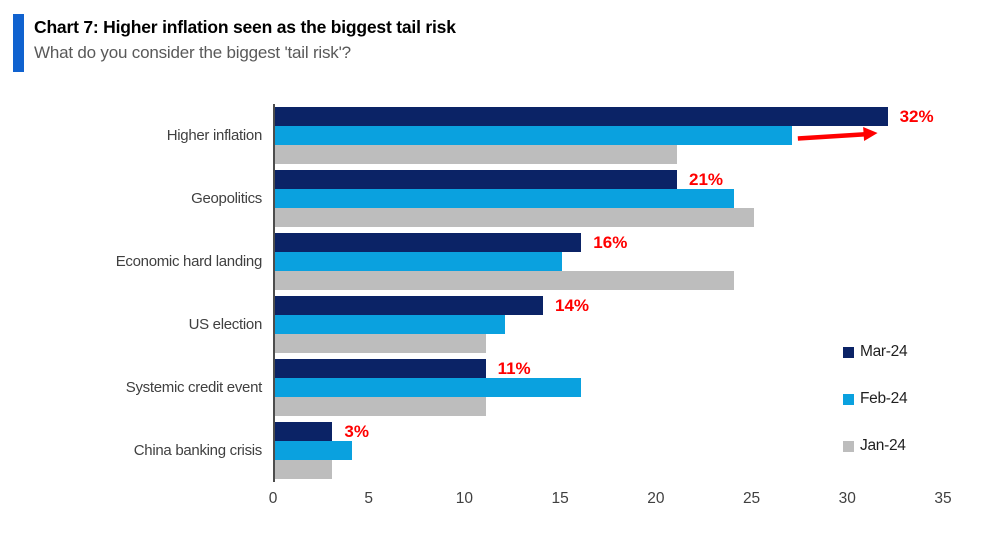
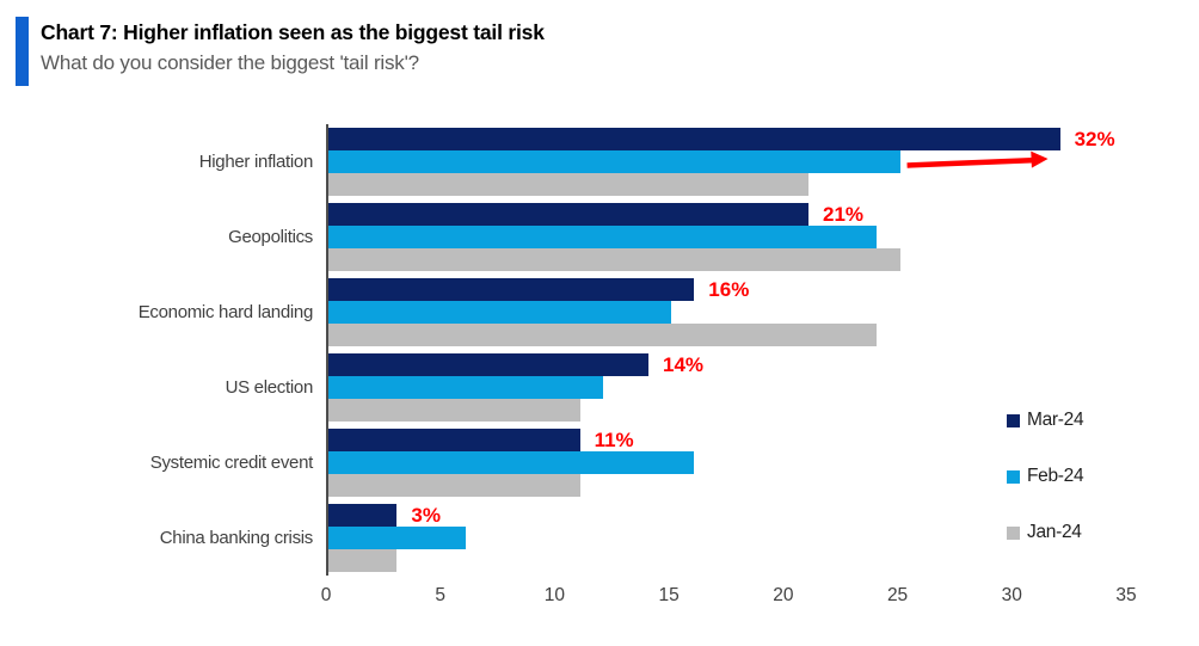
Feb-24/Higher inflation: 27 -> 25
Feb-24/China banking crisis: 4 -> 6
